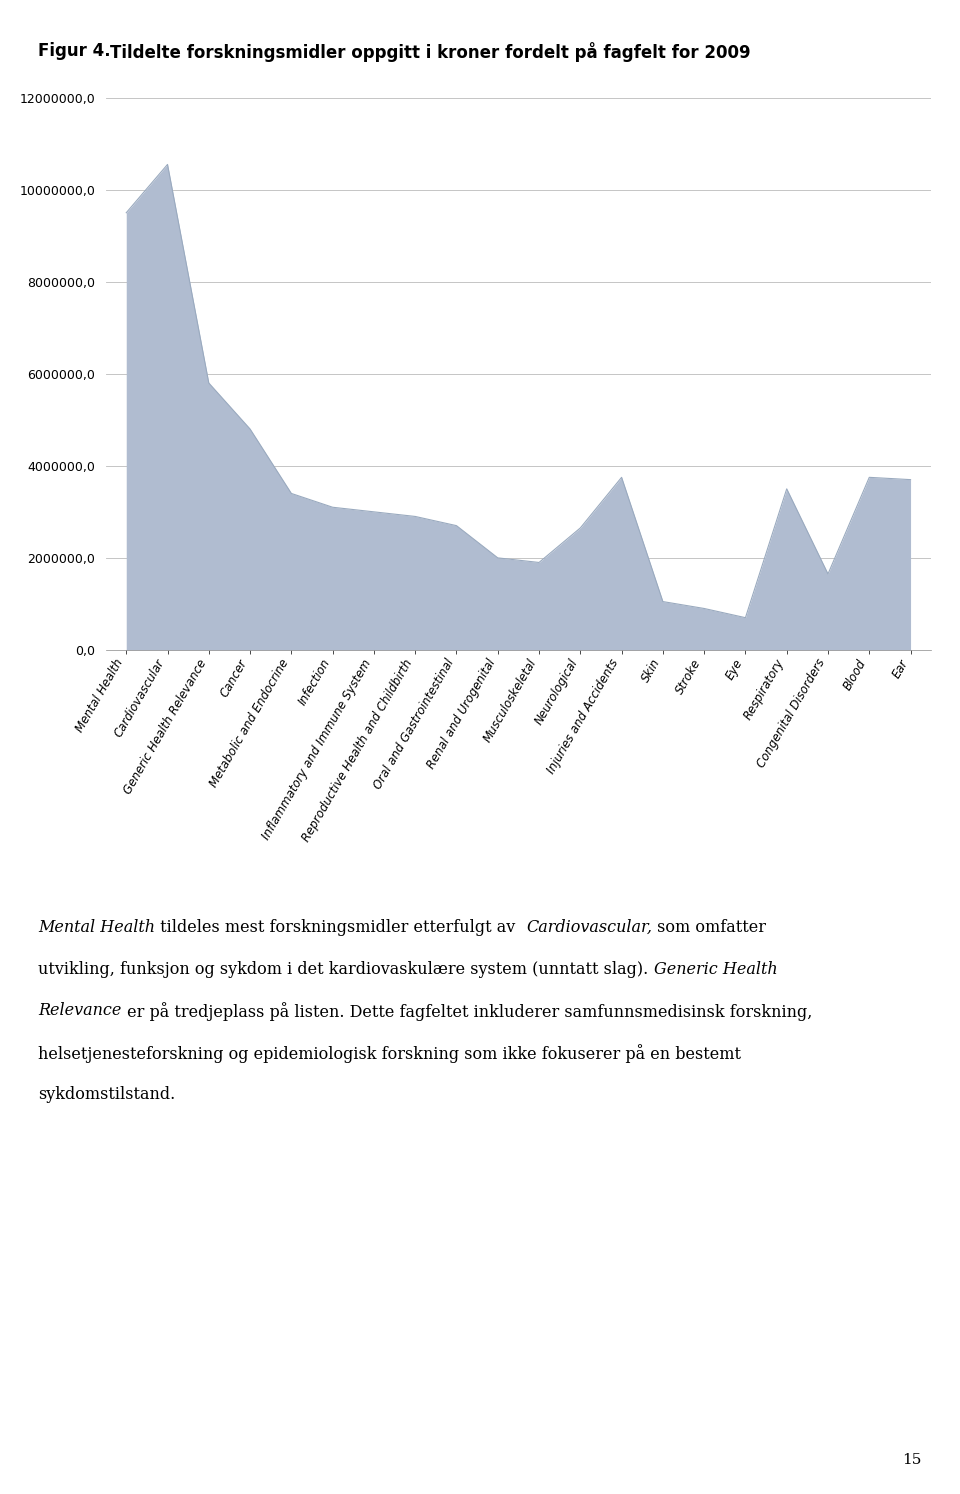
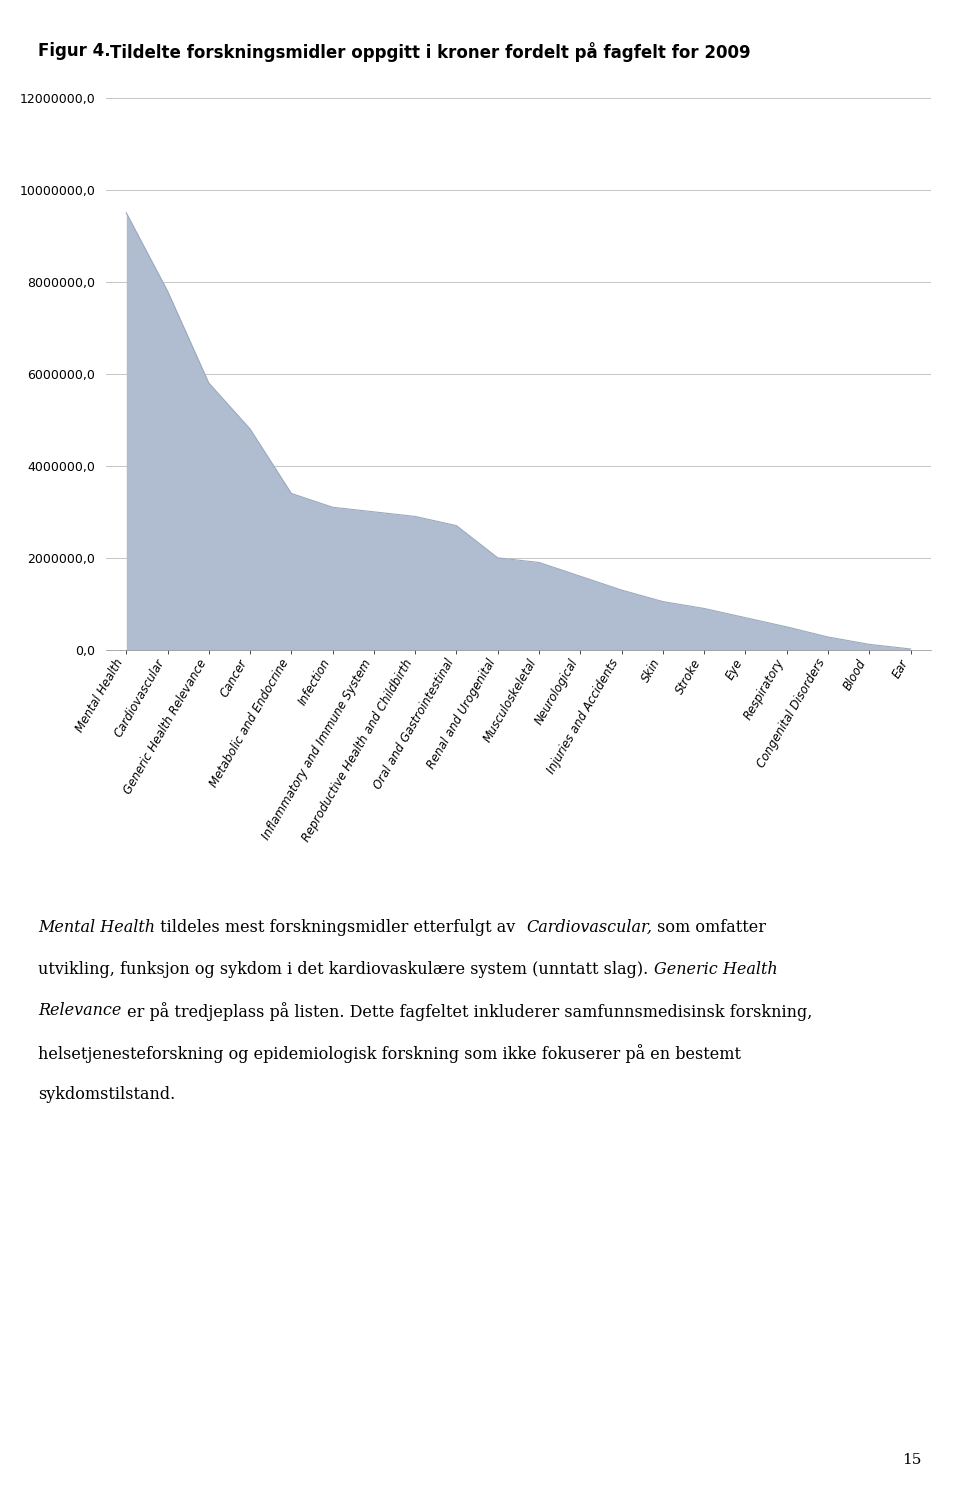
Cardiovascular: 10550000 -> 7800000
Neurological: 2650000 -> 1600000
Injuries and Accidents: 3750000 -> 1300000
Respiratory: 3500000 -> 500000
Congenital Disorders: 1650000 -> 280000
Blood: 3750000 -> 120000
Ear: 3700000 -> 20000
